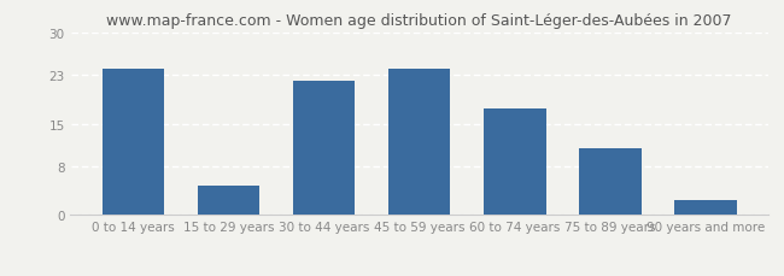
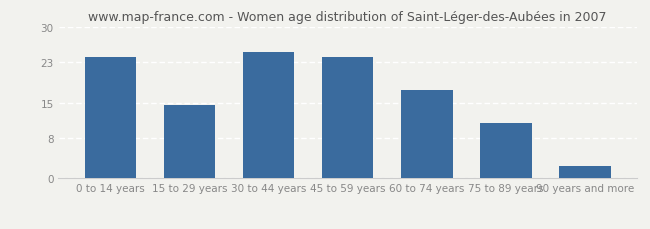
15 to 29 years: 4.8 -> 14.5
30 to 44 years: 22.0 -> 25.0
